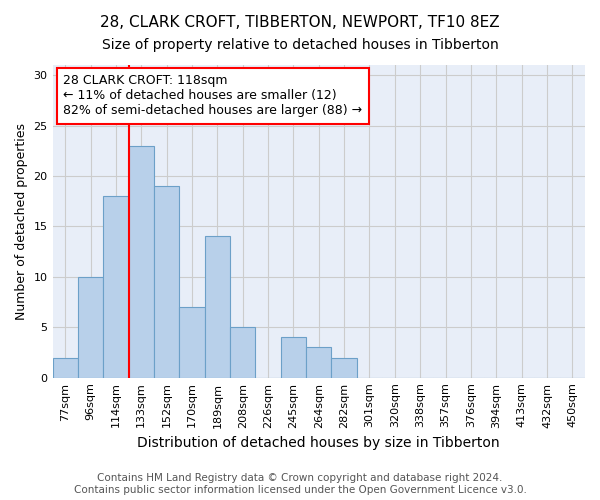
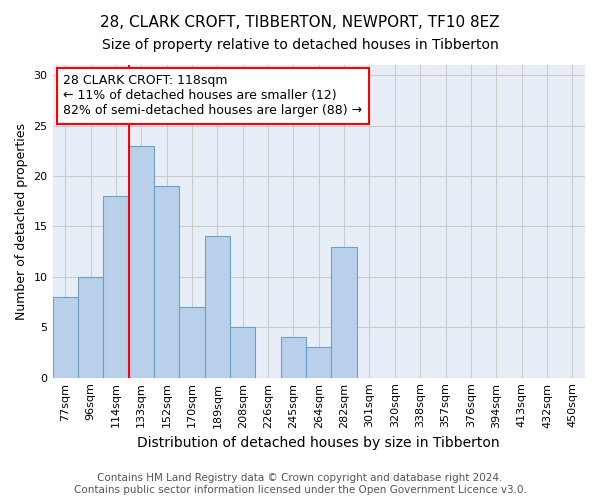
77sqm: 2 -> 8
282sqm: 2 -> 13
